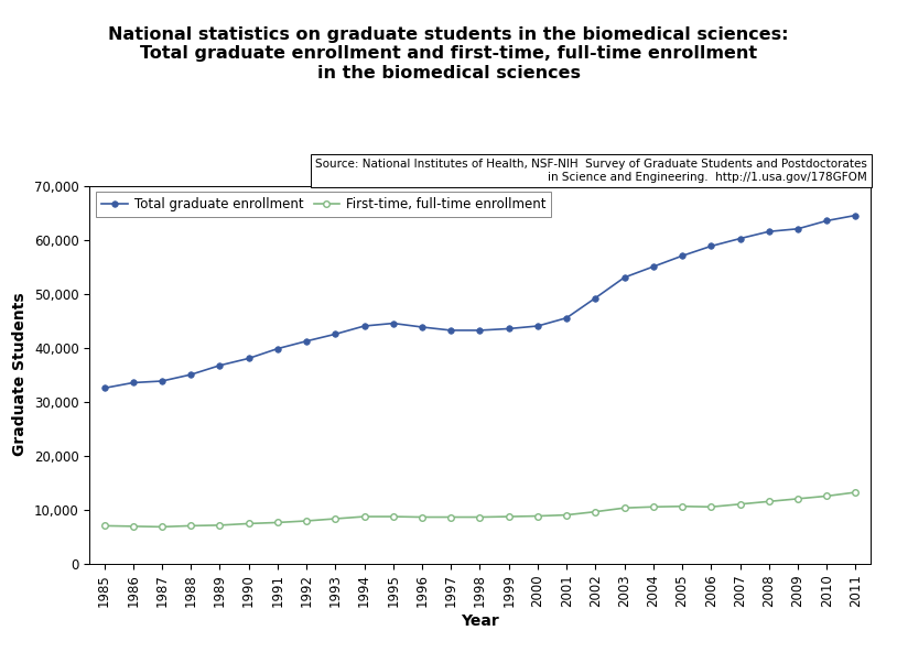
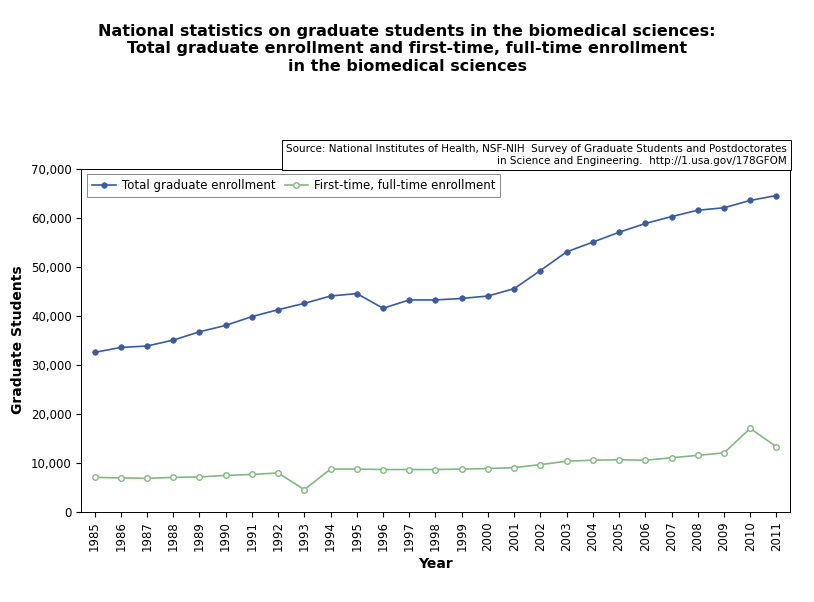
First-time, full-time enrollment/1993: 8,300 -> 4,500
Total graduate enrollment/1996: 43,800 -> 41,500
First-time, full-time enrollment/2010: 12,500 -> 17,000
